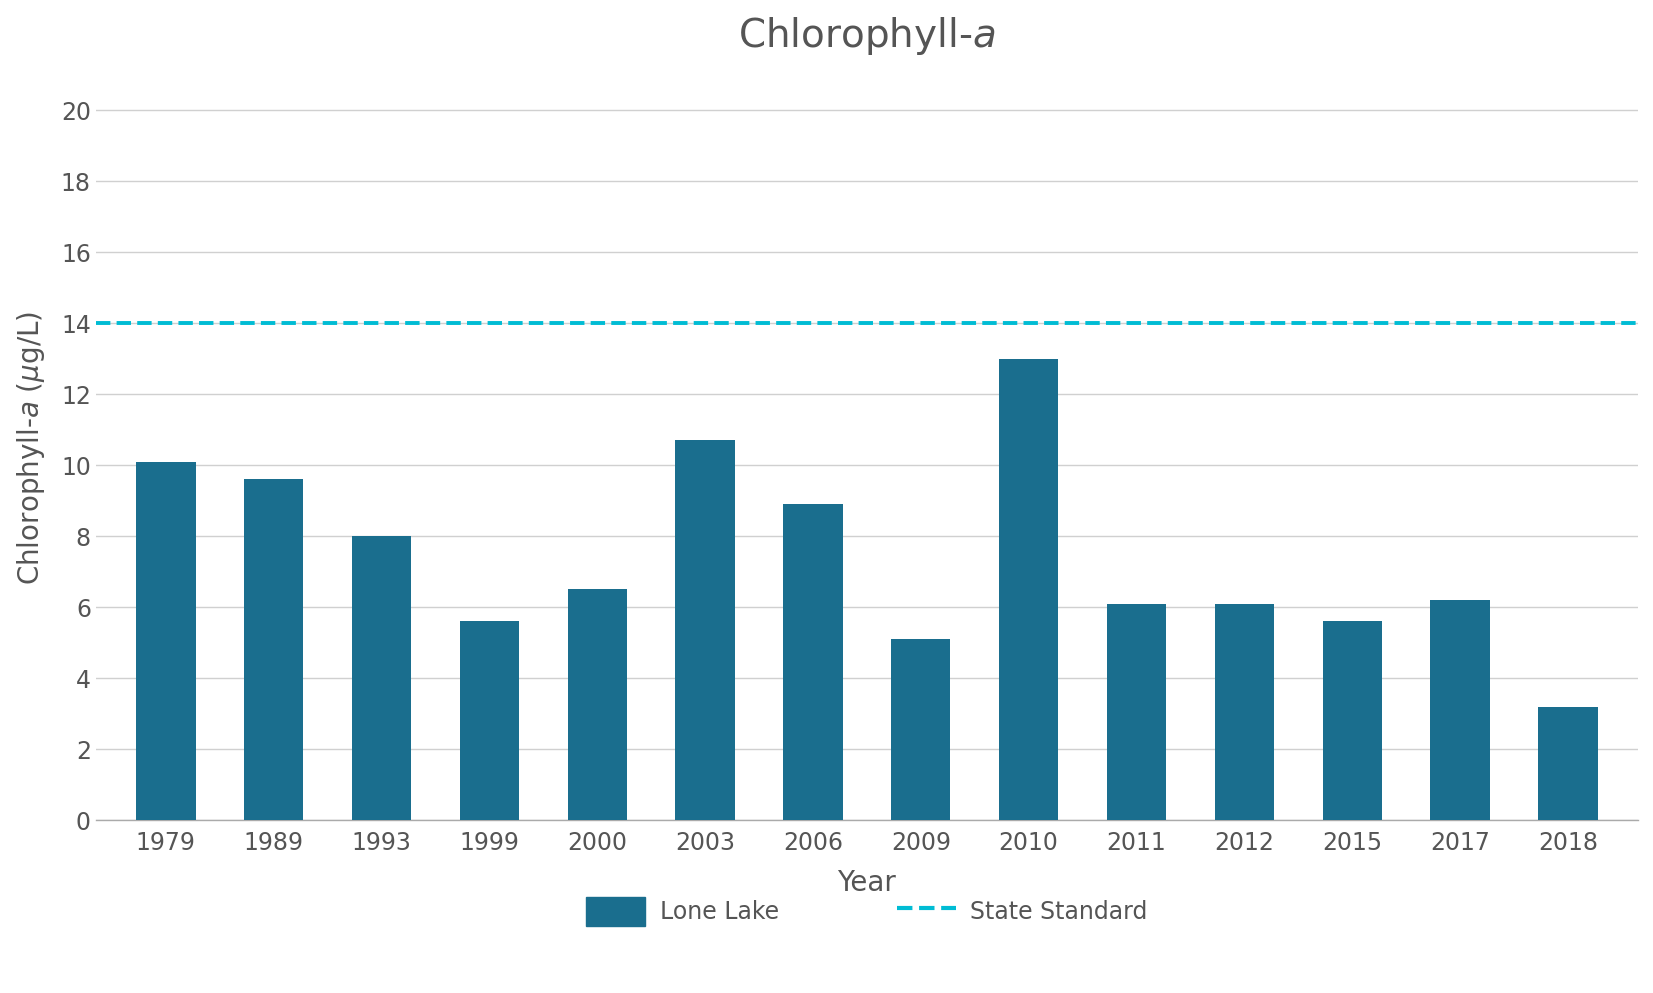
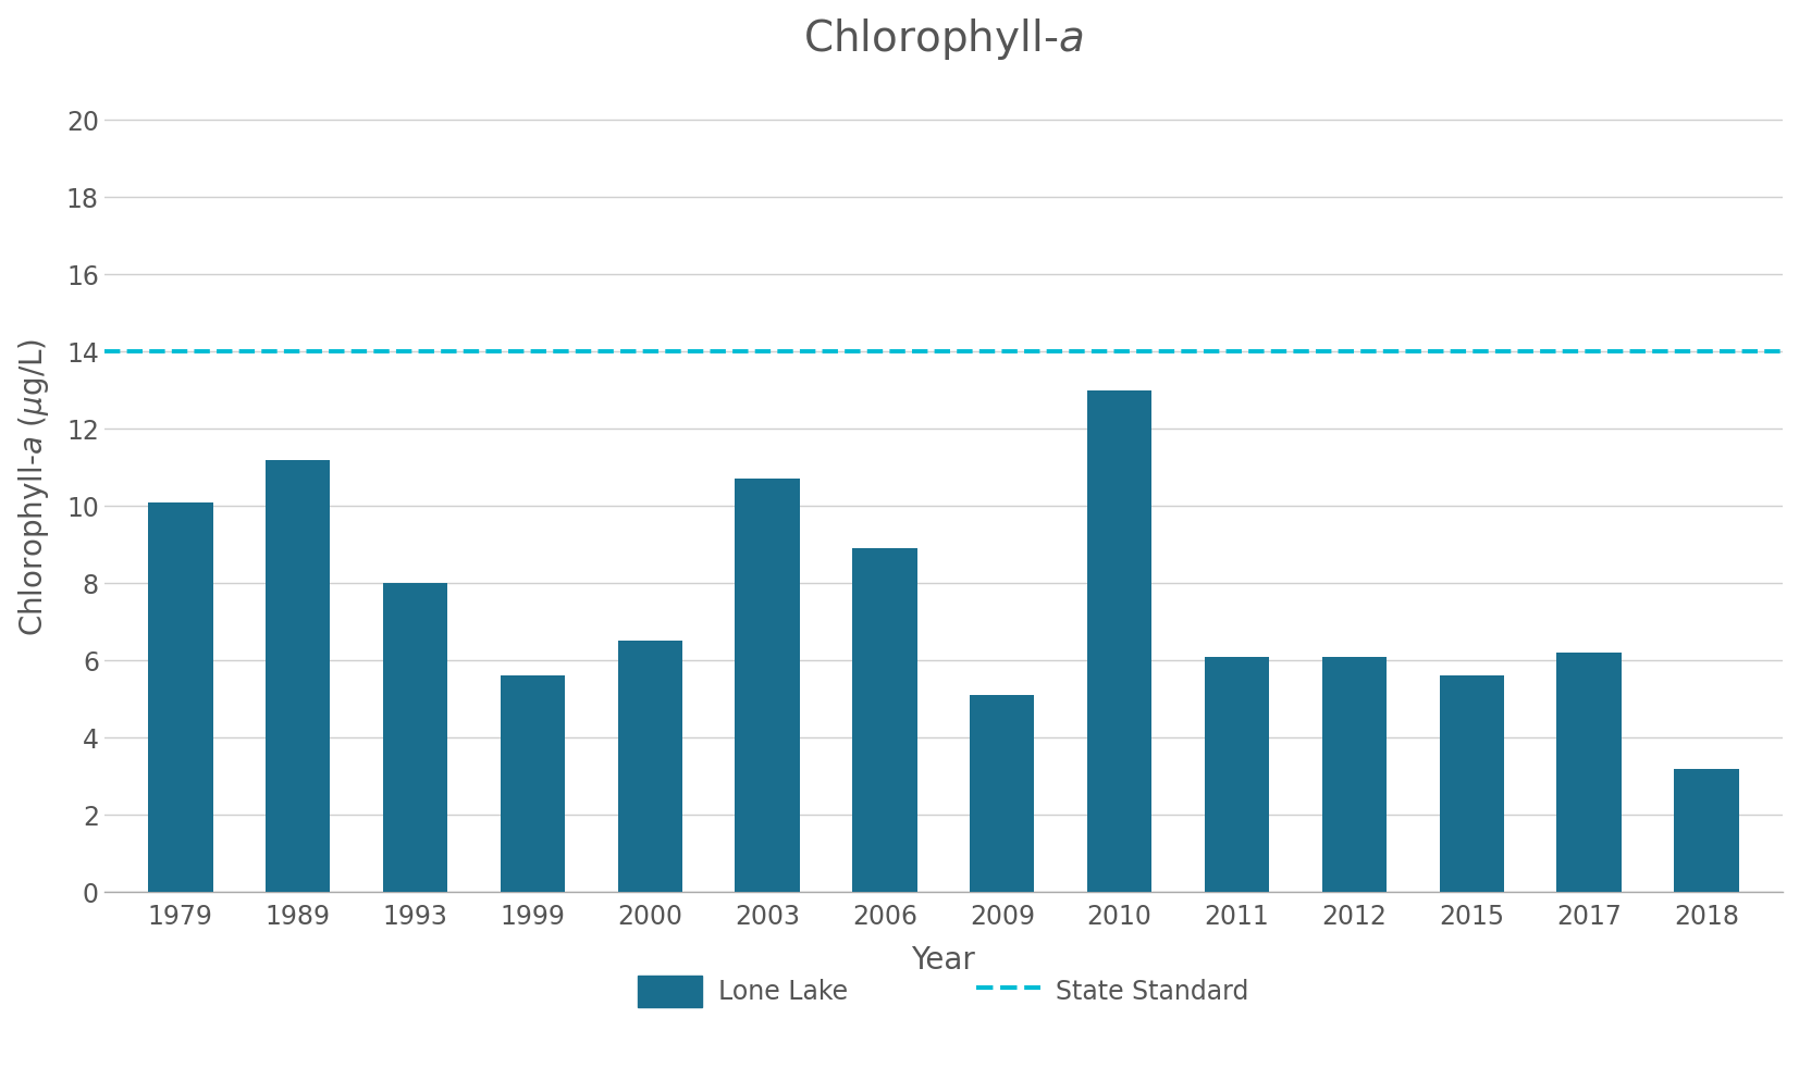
1989: 9.6 -> 11.2
